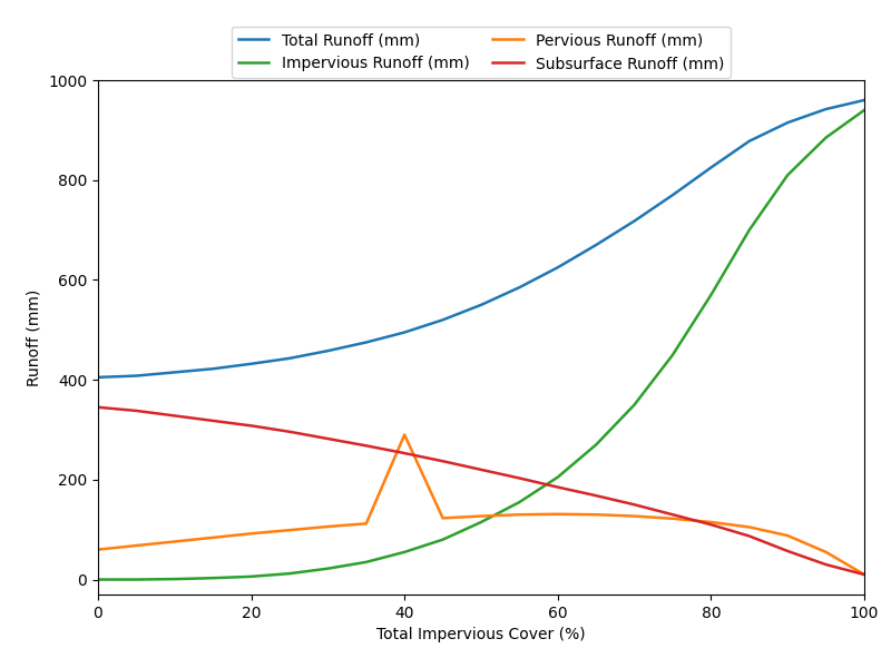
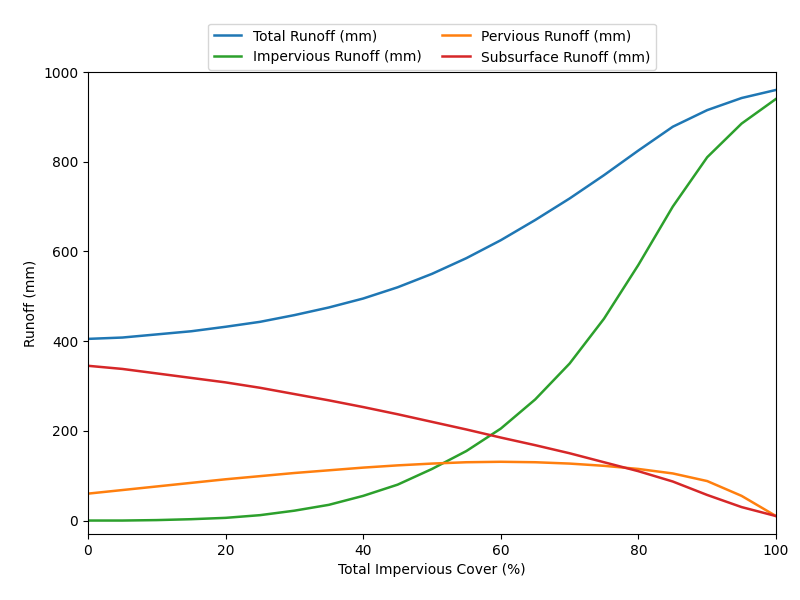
Pervious Runoff (mm)/40: 290 -> 118
